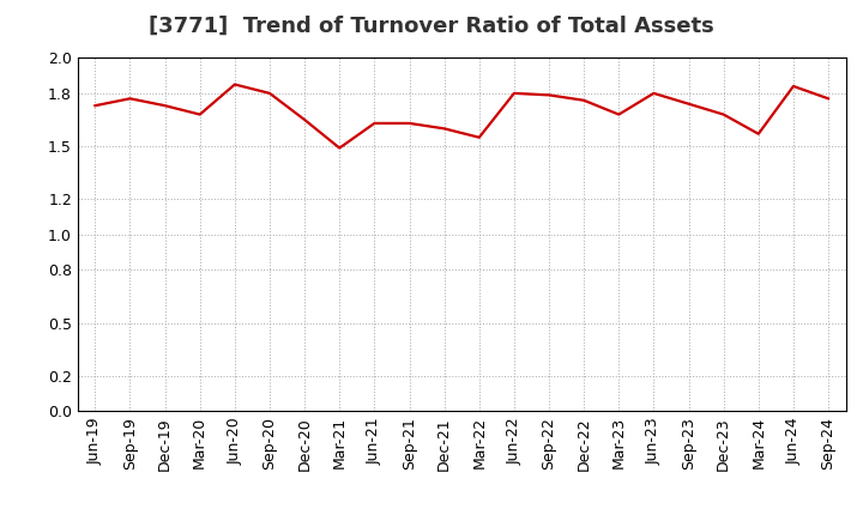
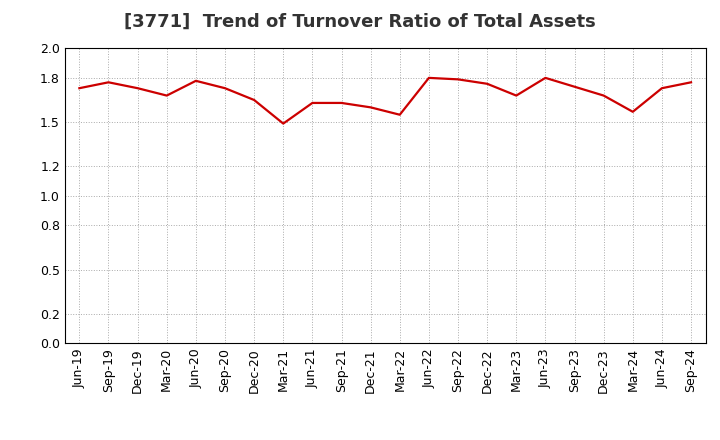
Jun-20: 1.85 -> 1.78
Sep-20: 1.80 -> 1.73
Jun-24: 1.84 -> 1.73
